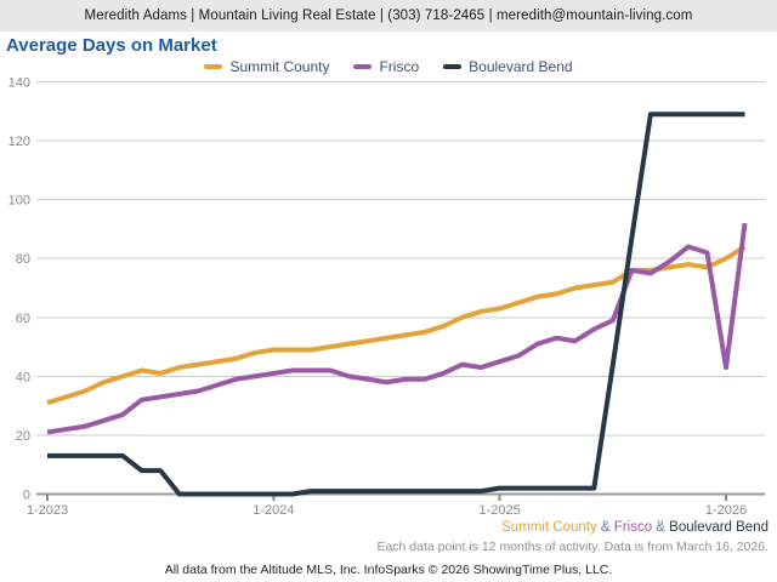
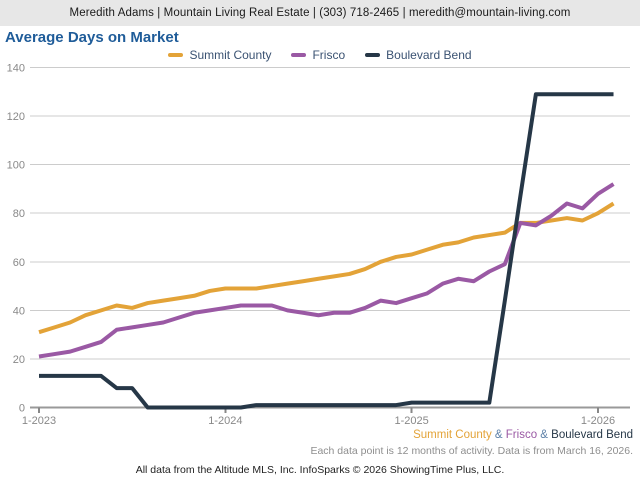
Frisco/1-2026: 43 -> 88
